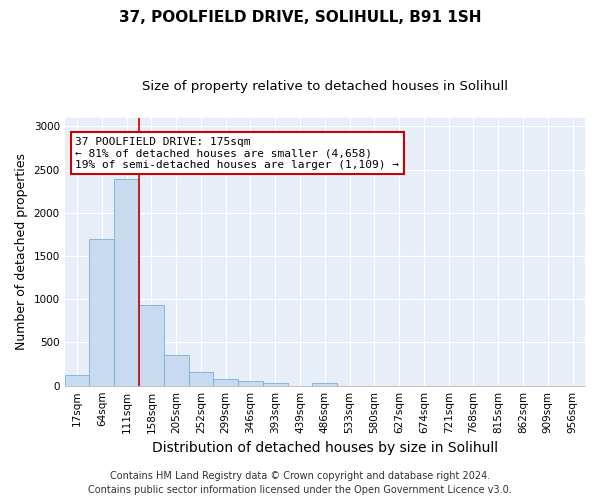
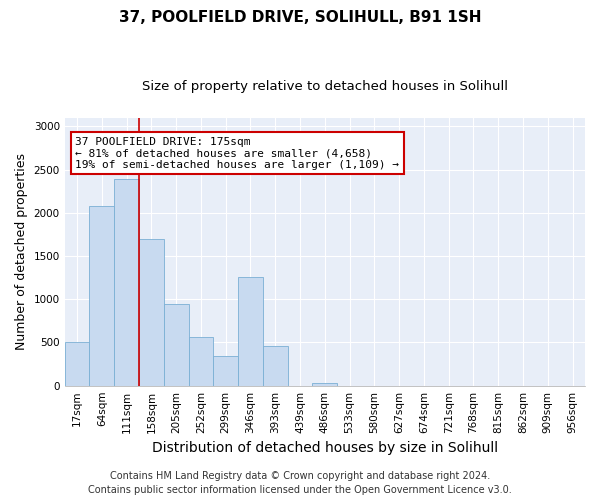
17sqm: 120 -> 500
64sqm: 1700 -> 2080
158sqm: 930 -> 1700
205sqm: 360 -> 940
252sqm: 160 -> 560
299sqm: 80 -> 340
346sqm: 60 -> 1260
393sqm: 30 -> 460
